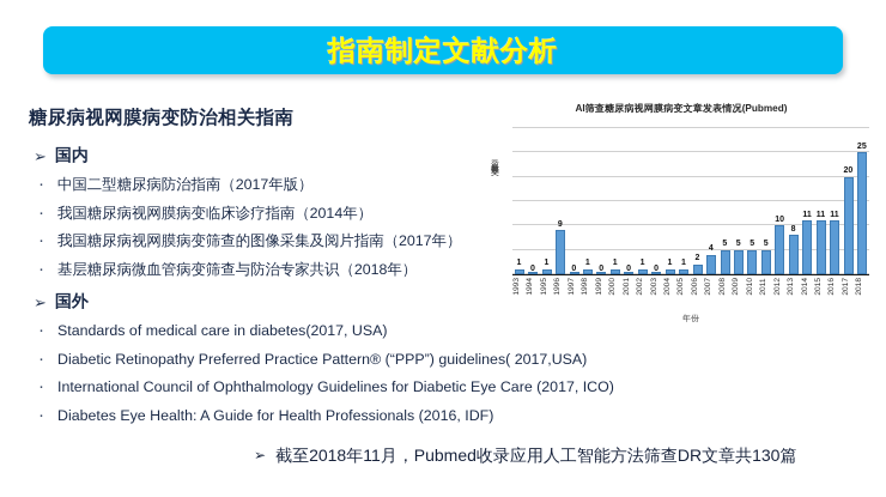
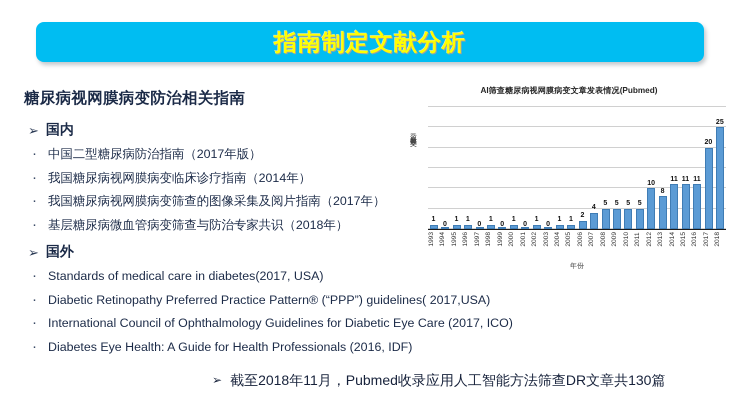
1996: 9 -> 1
